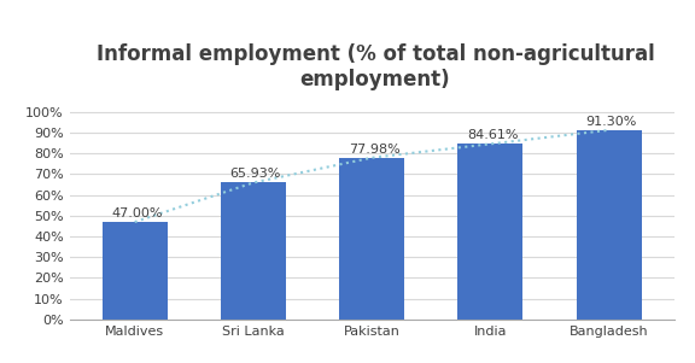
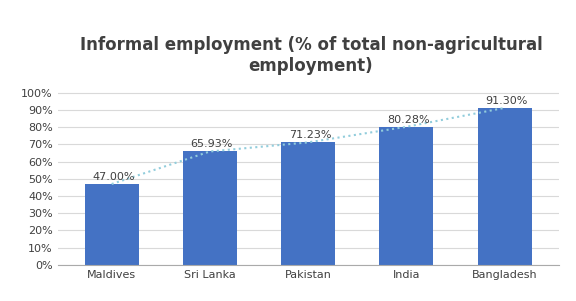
Pakistan: 77.98% -> 71.23%
India: 84.61% -> 80.28%
